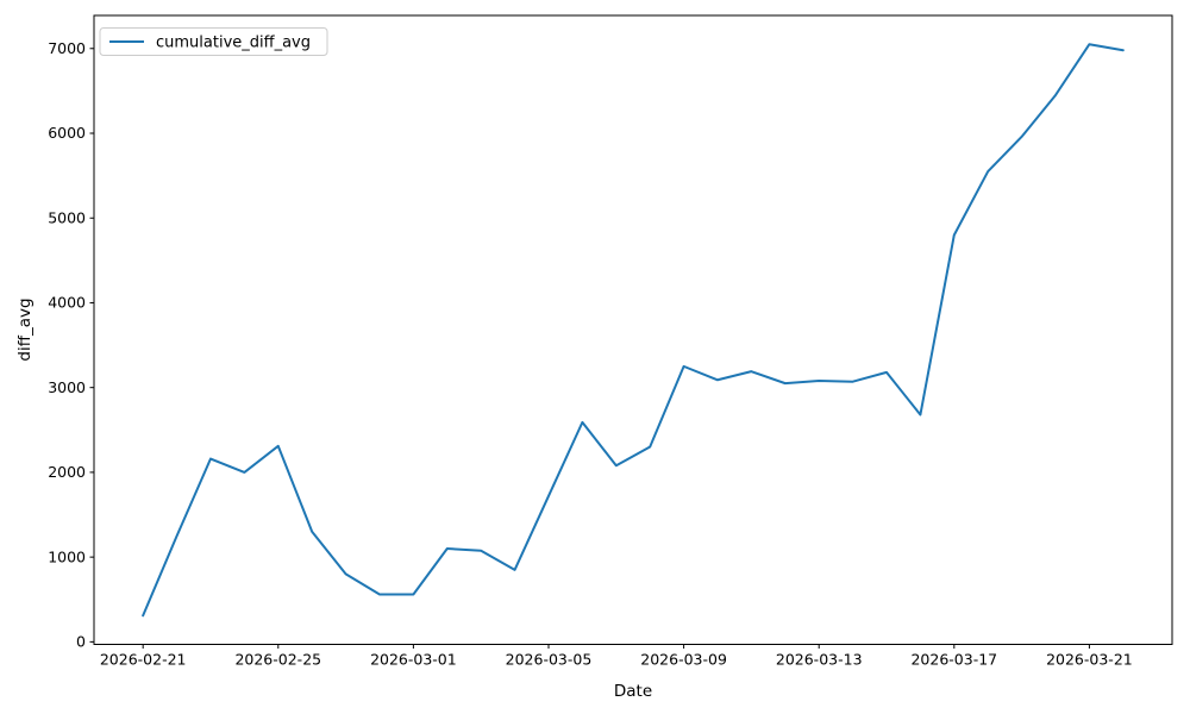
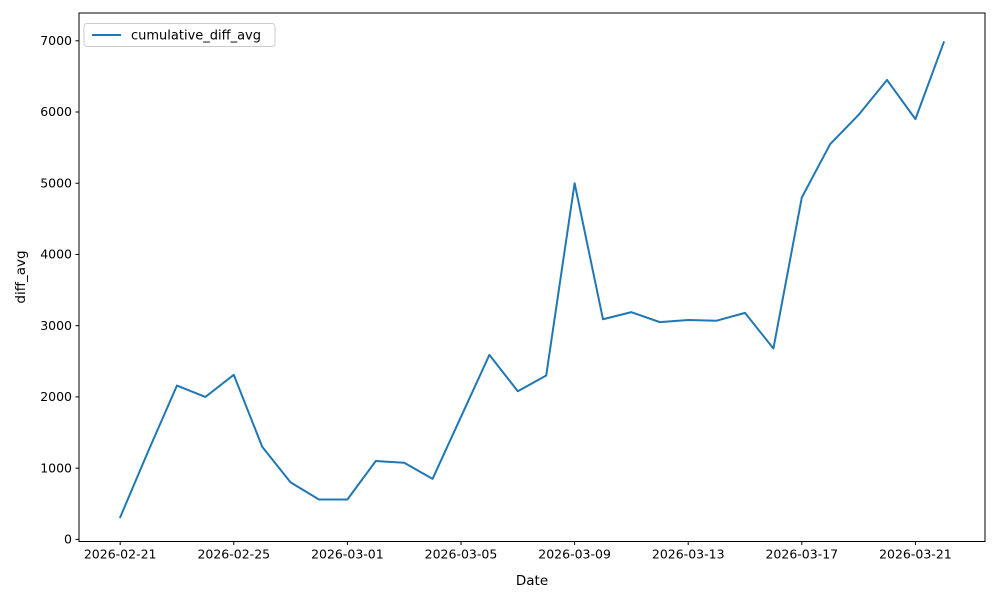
2026-03-09: 3200 -> 5000
2026-03-21: 7000 -> 5900
